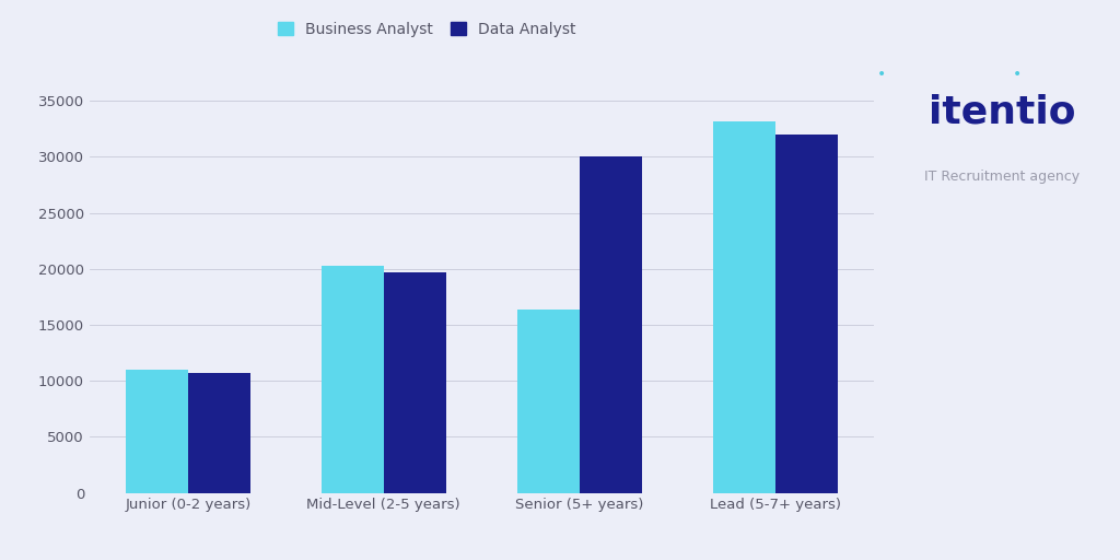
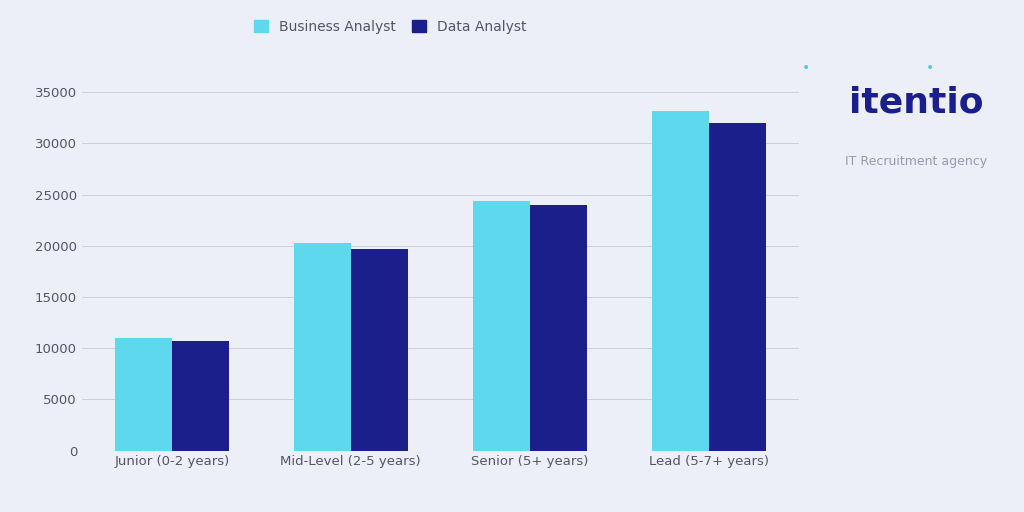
Business Analyst/Senior (5+ years): 16400 -> 24400
Data Analyst/Senior (5+ years): 30000 -> 24000
